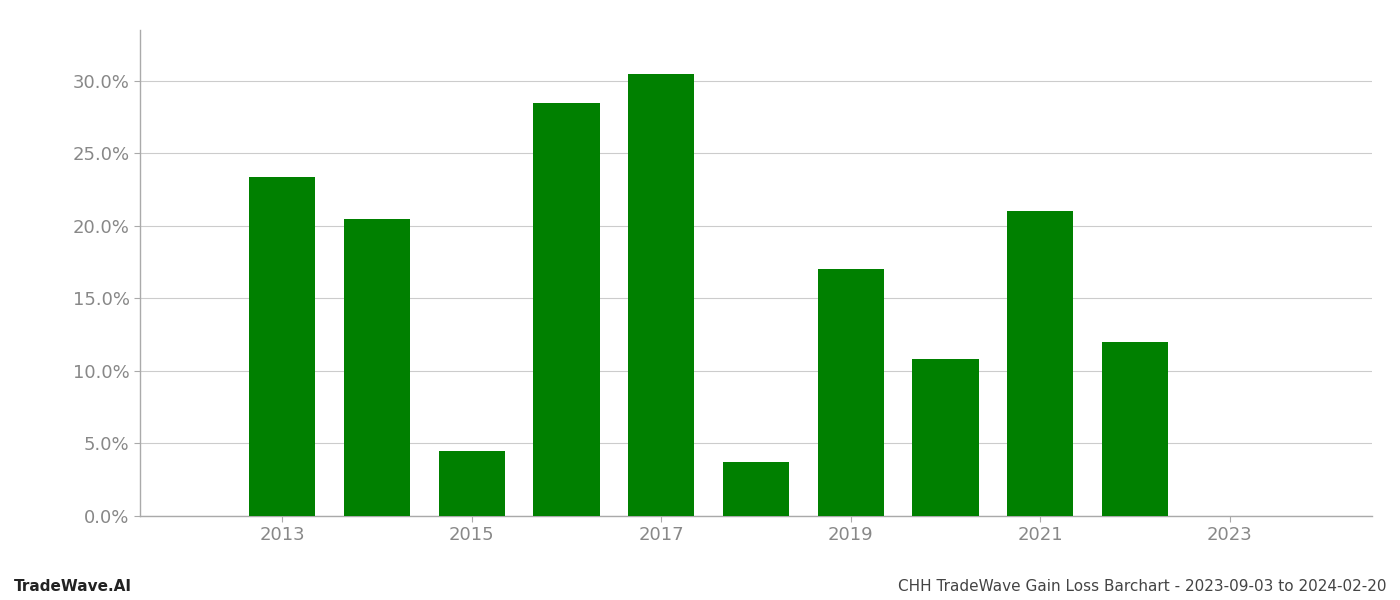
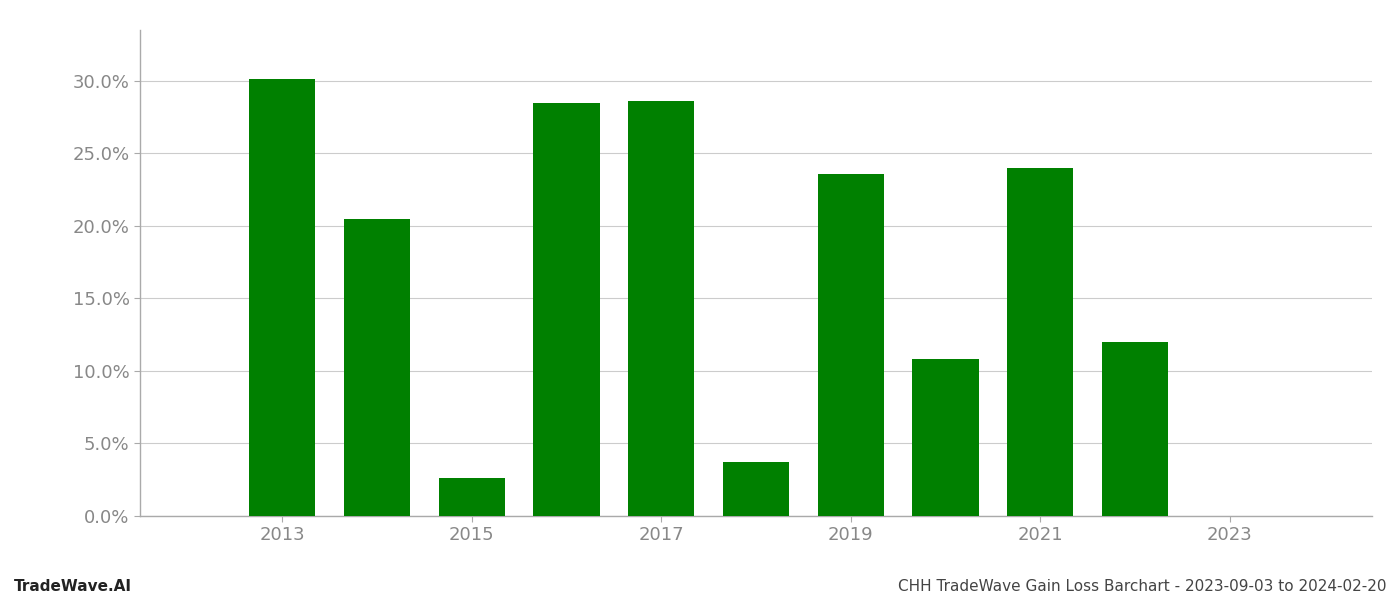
2013: 23.4% -> 30.1%
2015: 4.5% -> 2.6%
2017: 30.5% -> 28.6%
2019: 17.0% -> 23.6%
2021: 21.0% -> 24.0%
